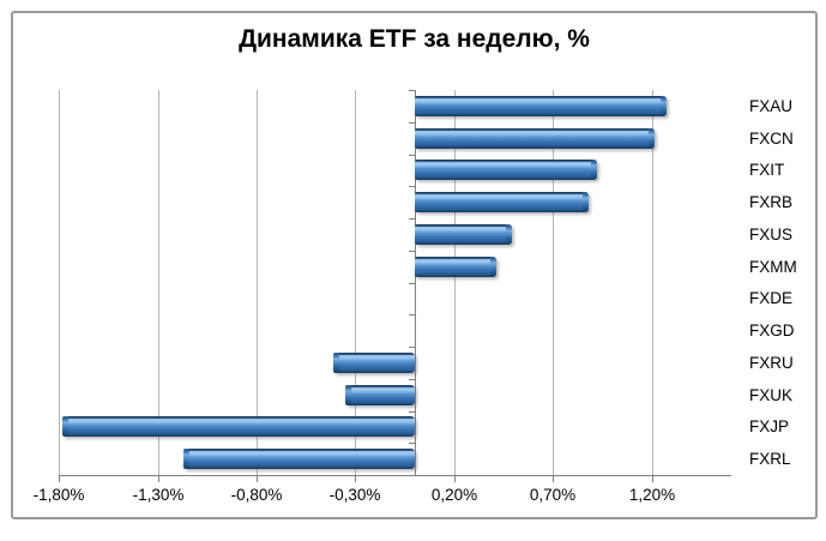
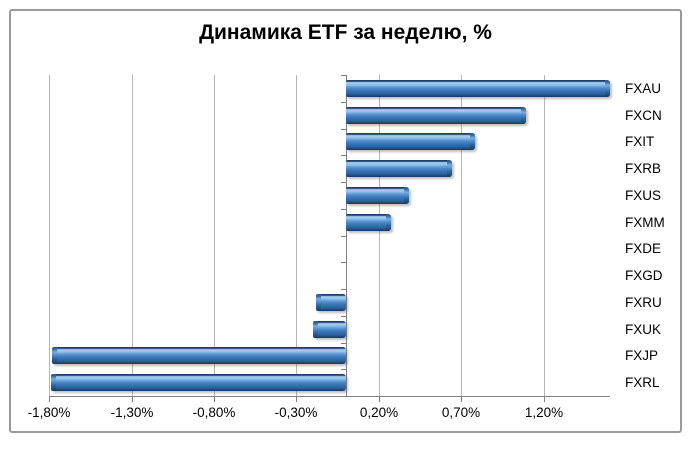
FXAU: 1,27% -> 1,60%
FXCN: 1,21% -> 1,09%
FXIT: 0,92% -> 0,78%
FXRB: 0,88% -> 0,64%
FXUS: 0,49% -> 0,38%
FXMM: 0,41% -> 0,27%
FXRU: -0,41% -> -0,18%
FXUK: -0,35% -> -0,20%
FXRL: -1,17% -> -1,79%
